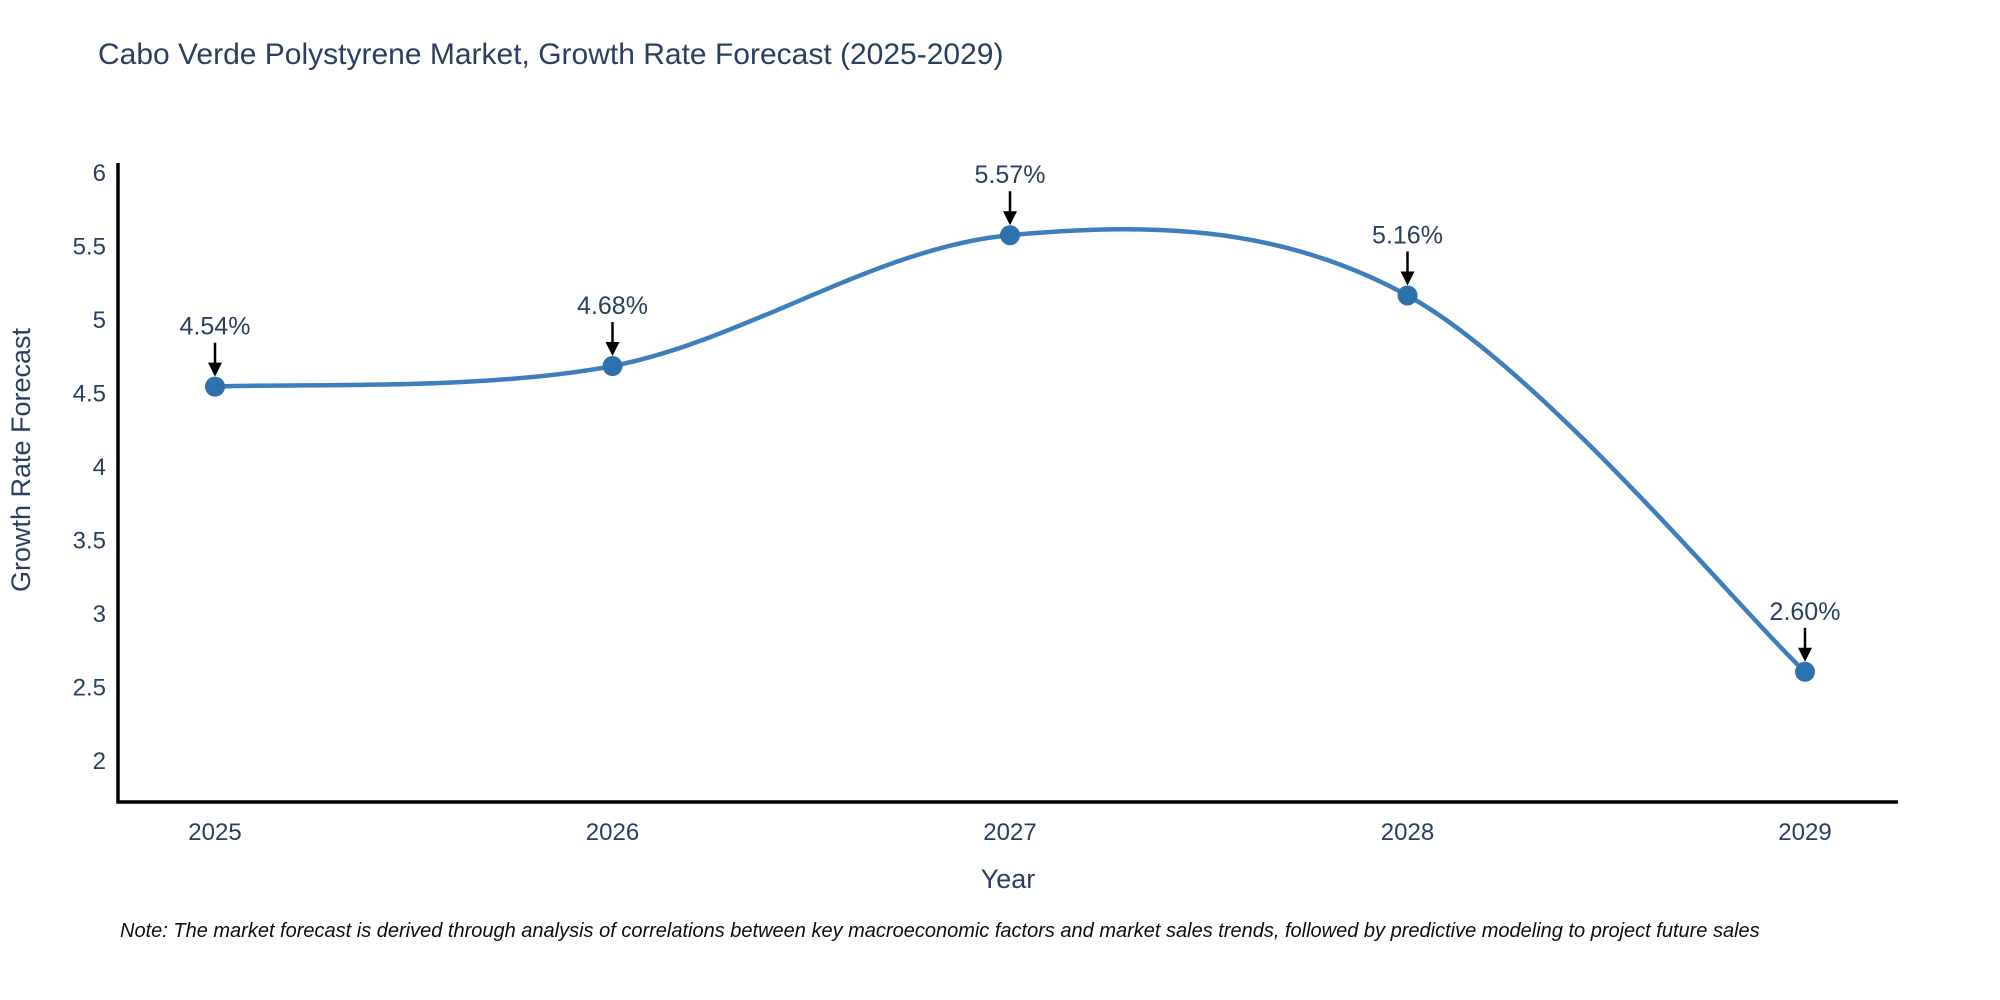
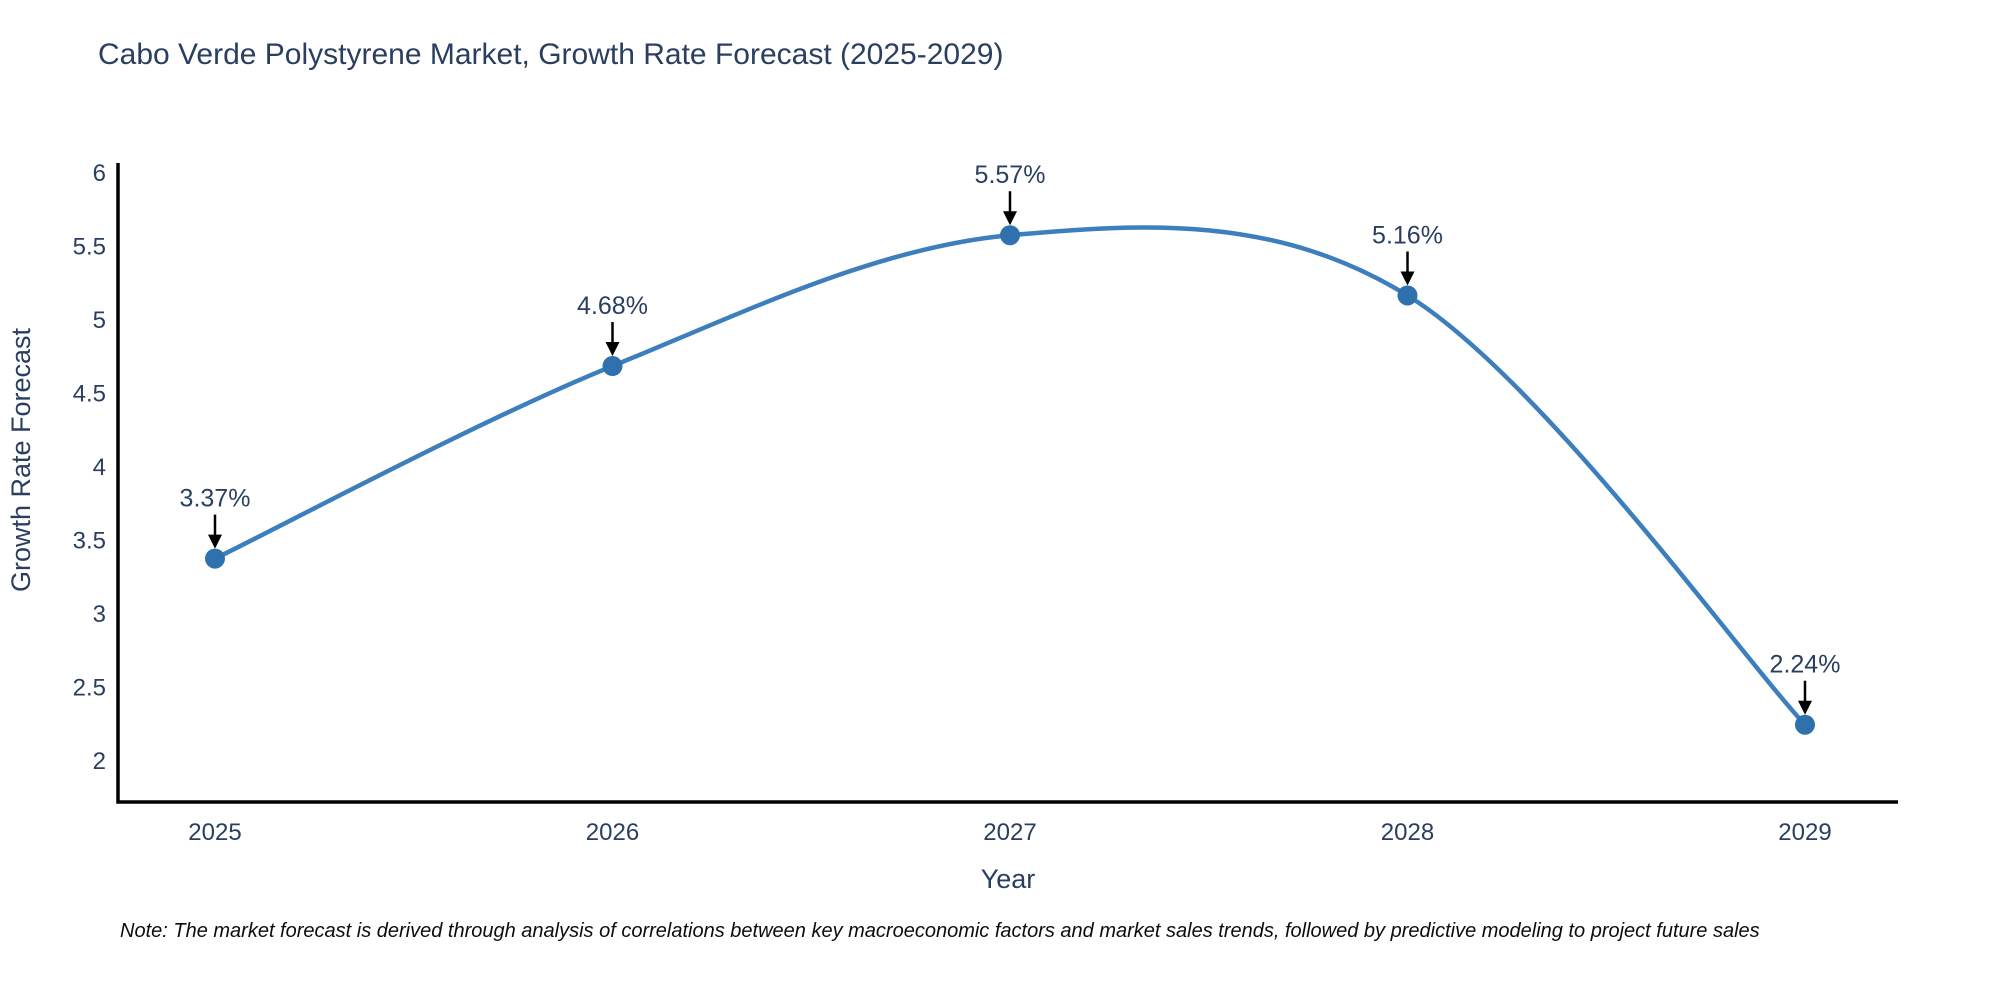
2025: 4.54% -> 3.37%
2029: 2.60% -> 2.24%
